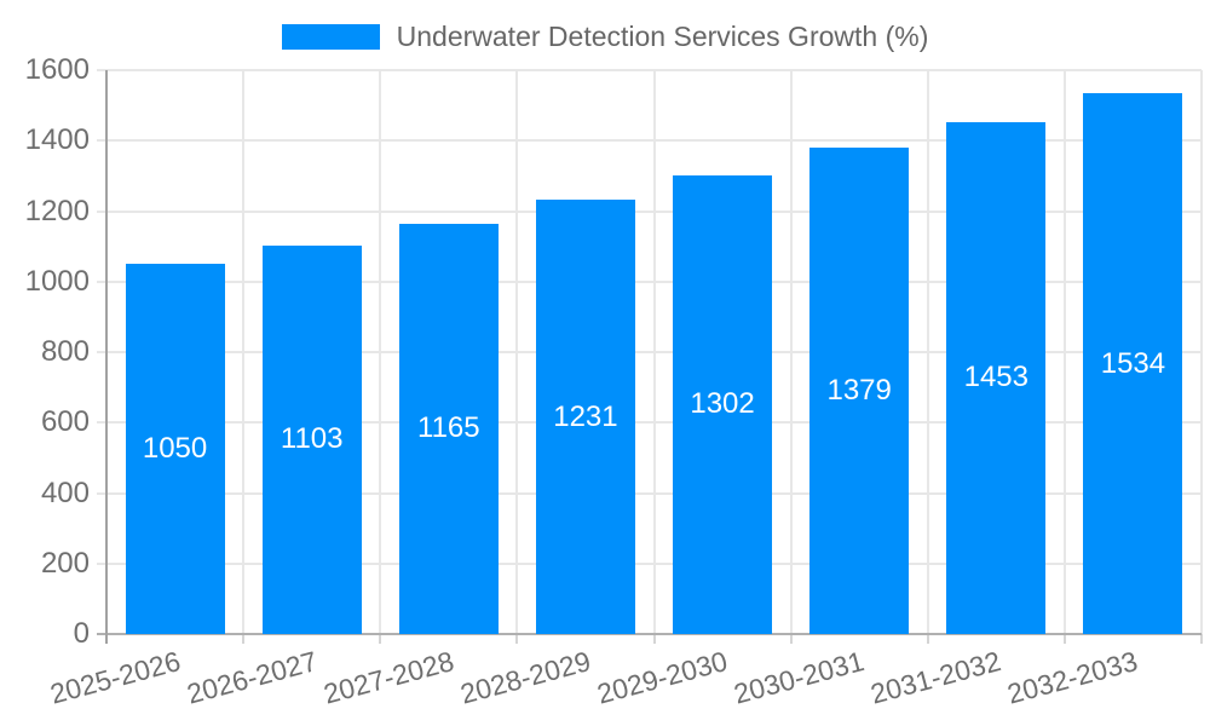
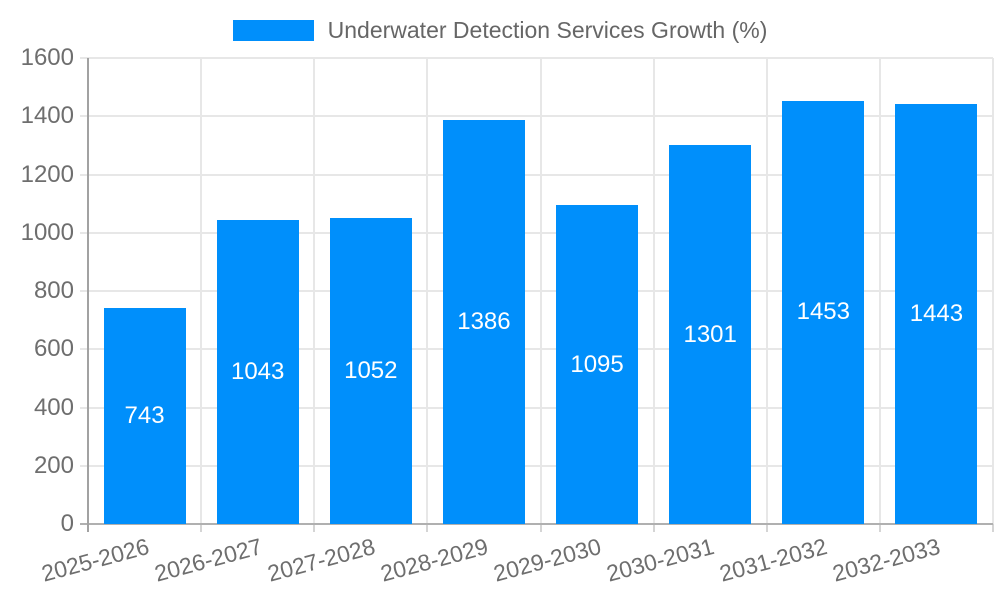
2025-2026: 1050 -> 743
2026-2027: 1103 -> 1043
2027-2028: 1165 -> 1052
2028-2029: 1231 -> 1386
2029-2030: 1302 -> 1095
2030-2031: 1379 -> 1301
2032-2033: 1534 -> 1443
